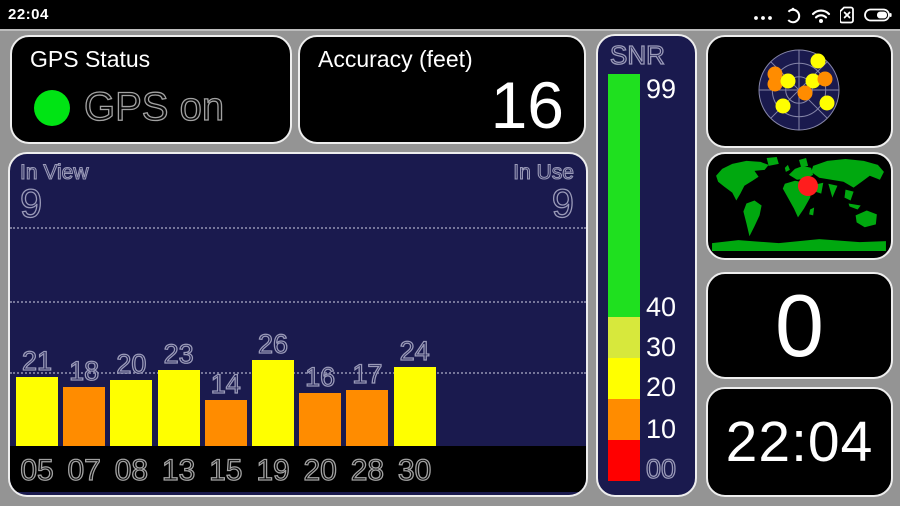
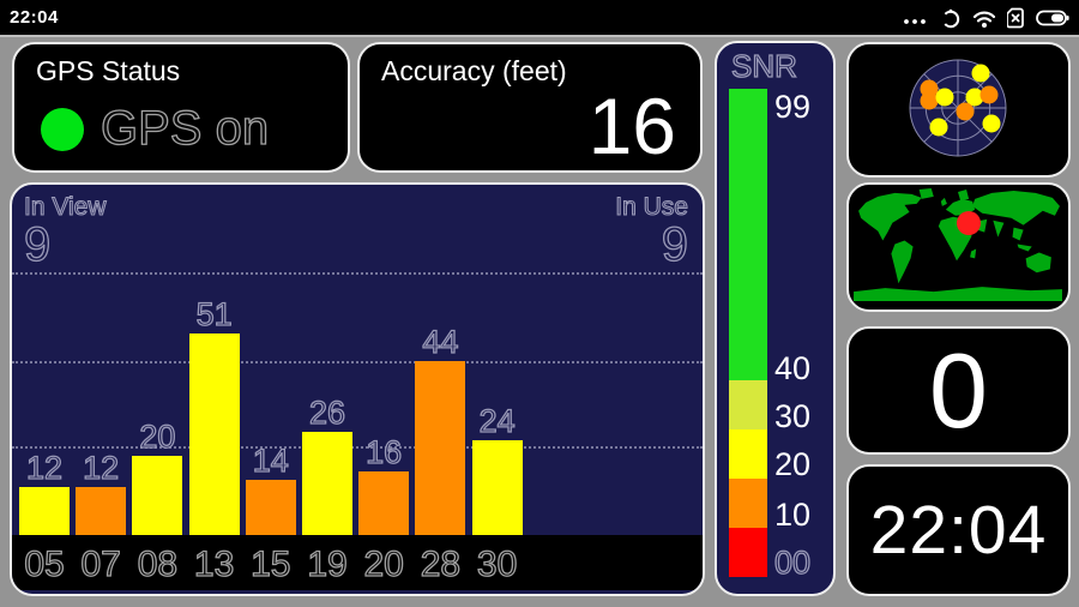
05: 21 -> 12
07: 18 -> 12
13: 23 -> 51
28: 17 -> 44
